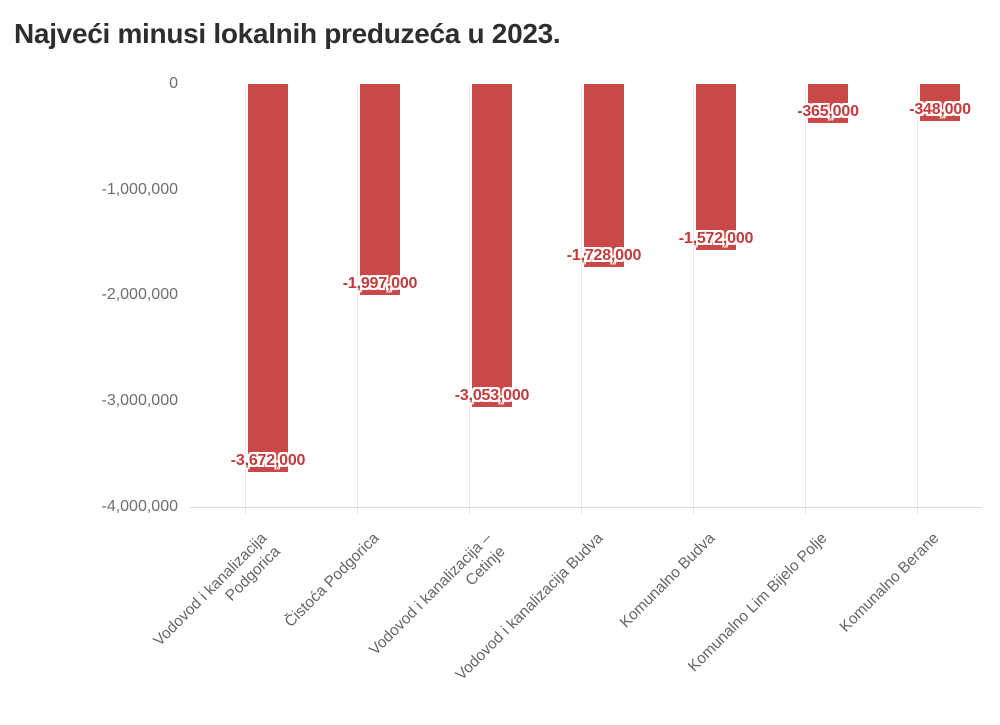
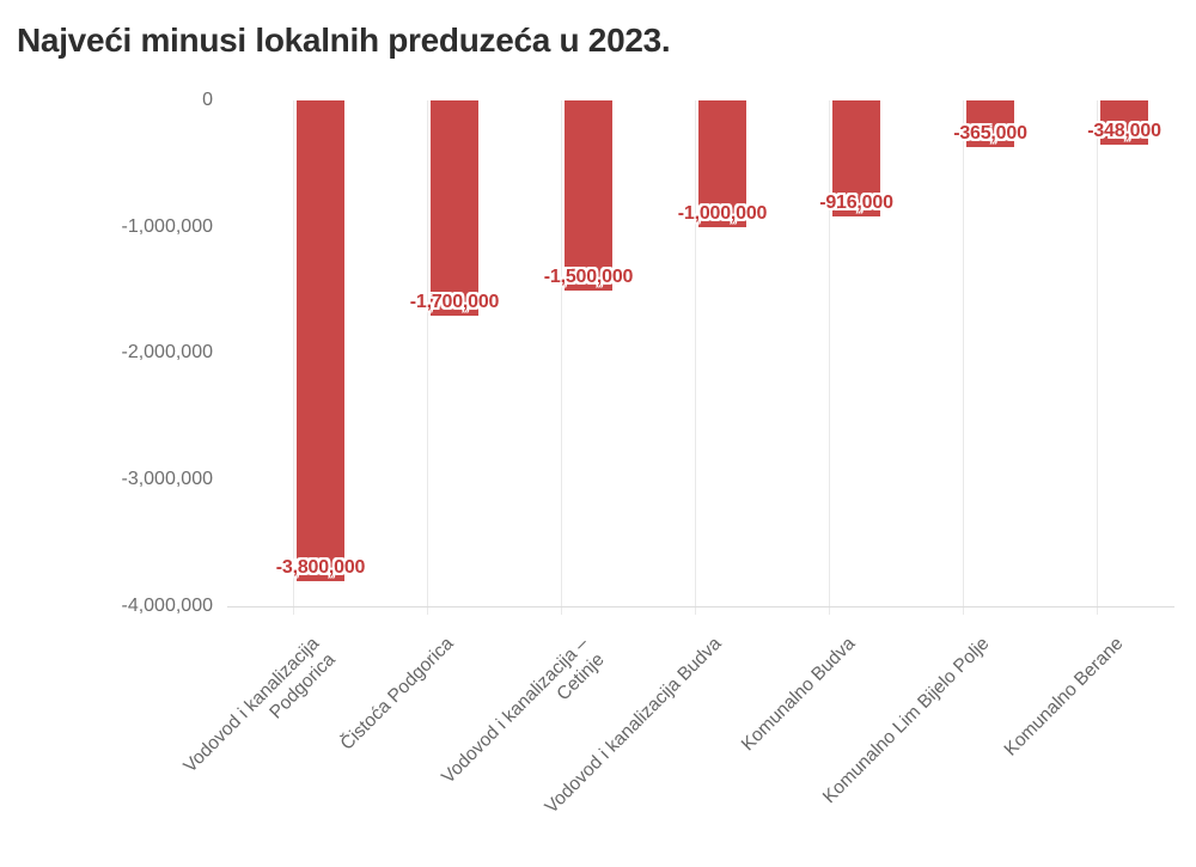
Vodovod i kanalizacija Podgorica: -3,672,000 -> -3,800,000
Čistoća Podgorica: -1,997,000 -> -1,700,000
Vodovod i kanalizacija – Cetinje: -3,053,000 -> -1,500,000
Vodovod i kanalizacija Budva: -1,728,000 -> -1,000,000
Komunalno Budva: -1,572,000 -> -916,000
